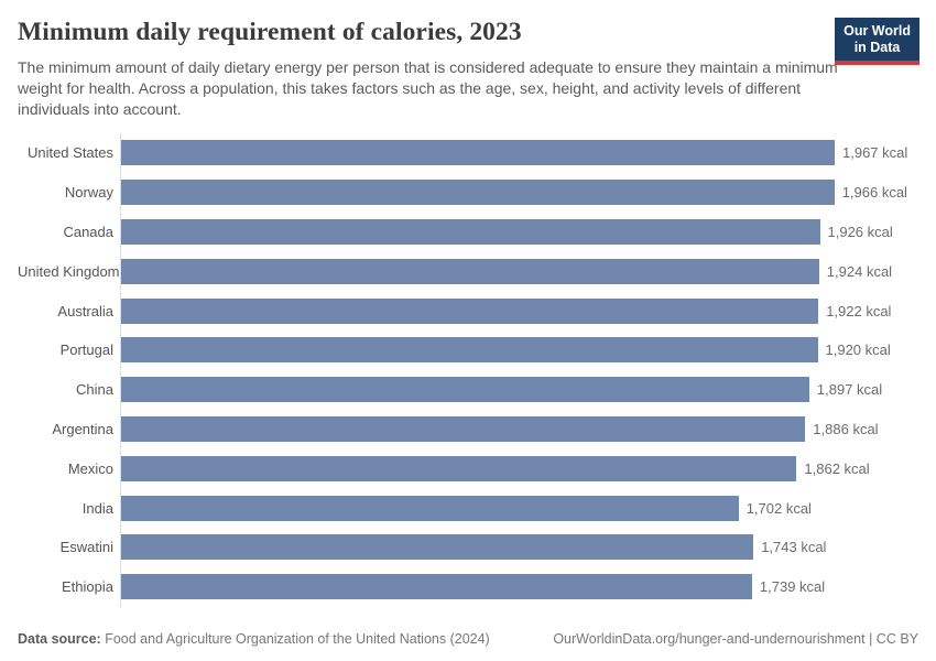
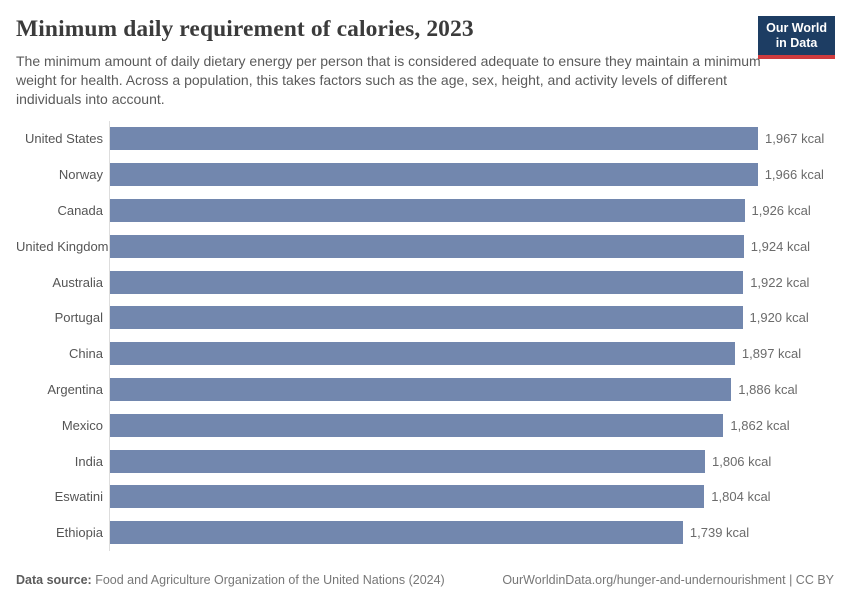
India: 1,702 -> 1,806
Eswatini: 1,743 -> 1,804
